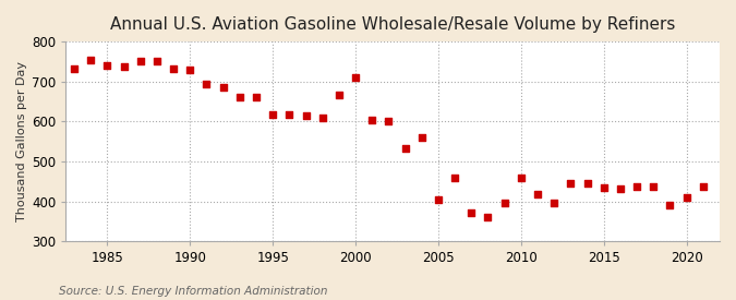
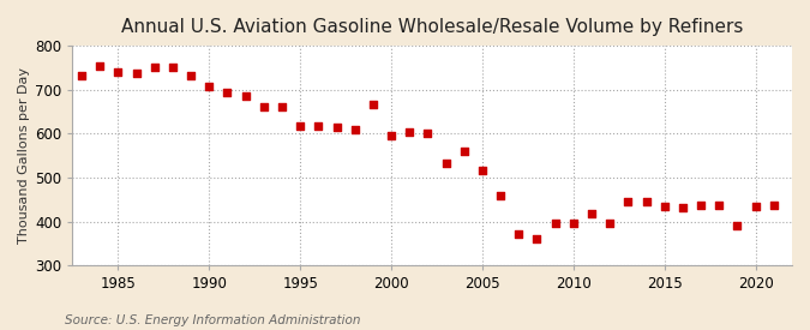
1990: 730 -> 707
2000: 710 -> 595
2005: 405 -> 517
2010: 460 -> 398
2020: 410 -> 435
